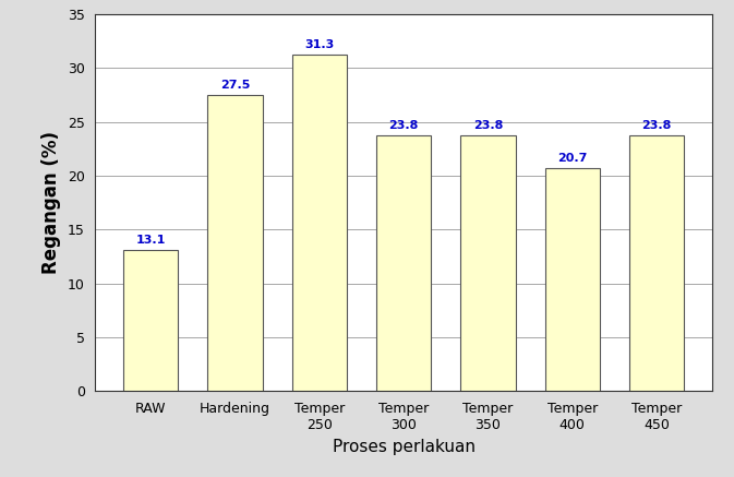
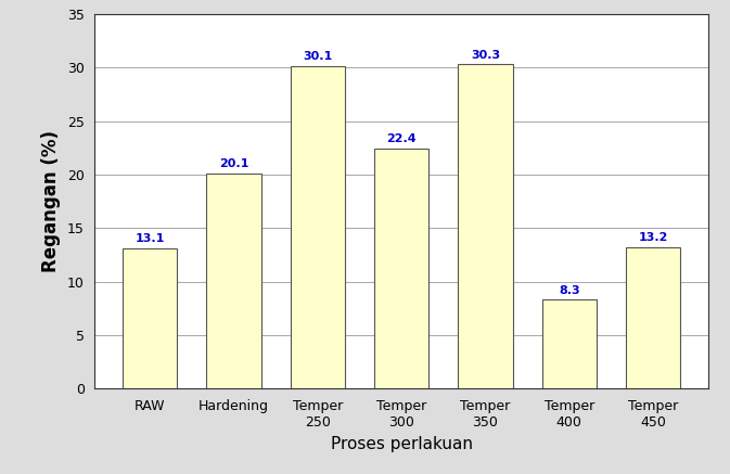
Hardening: 27.5 -> 20.1
Temper 250: 31.3 -> 30.1
Temper 300: 23.8 -> 22.4
Temper 350: 23.8 -> 30.3
Temper 400: 20.7 -> 8.3
Temper 450: 23.8 -> 13.2
